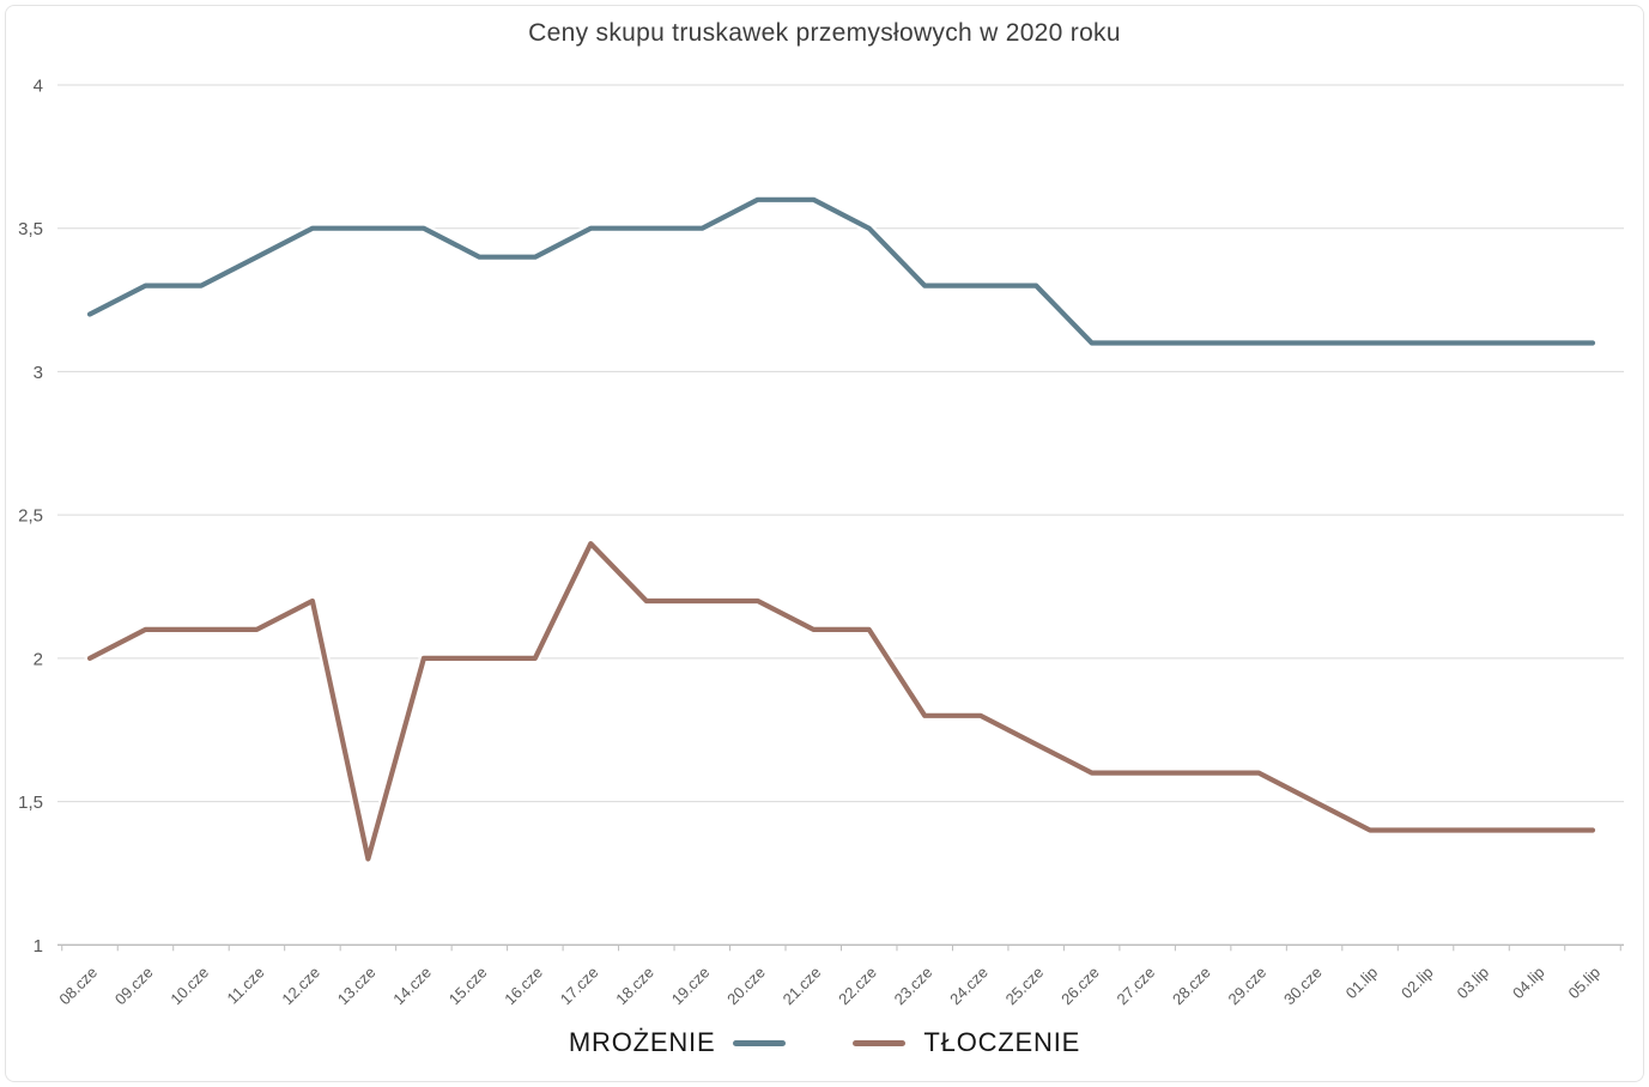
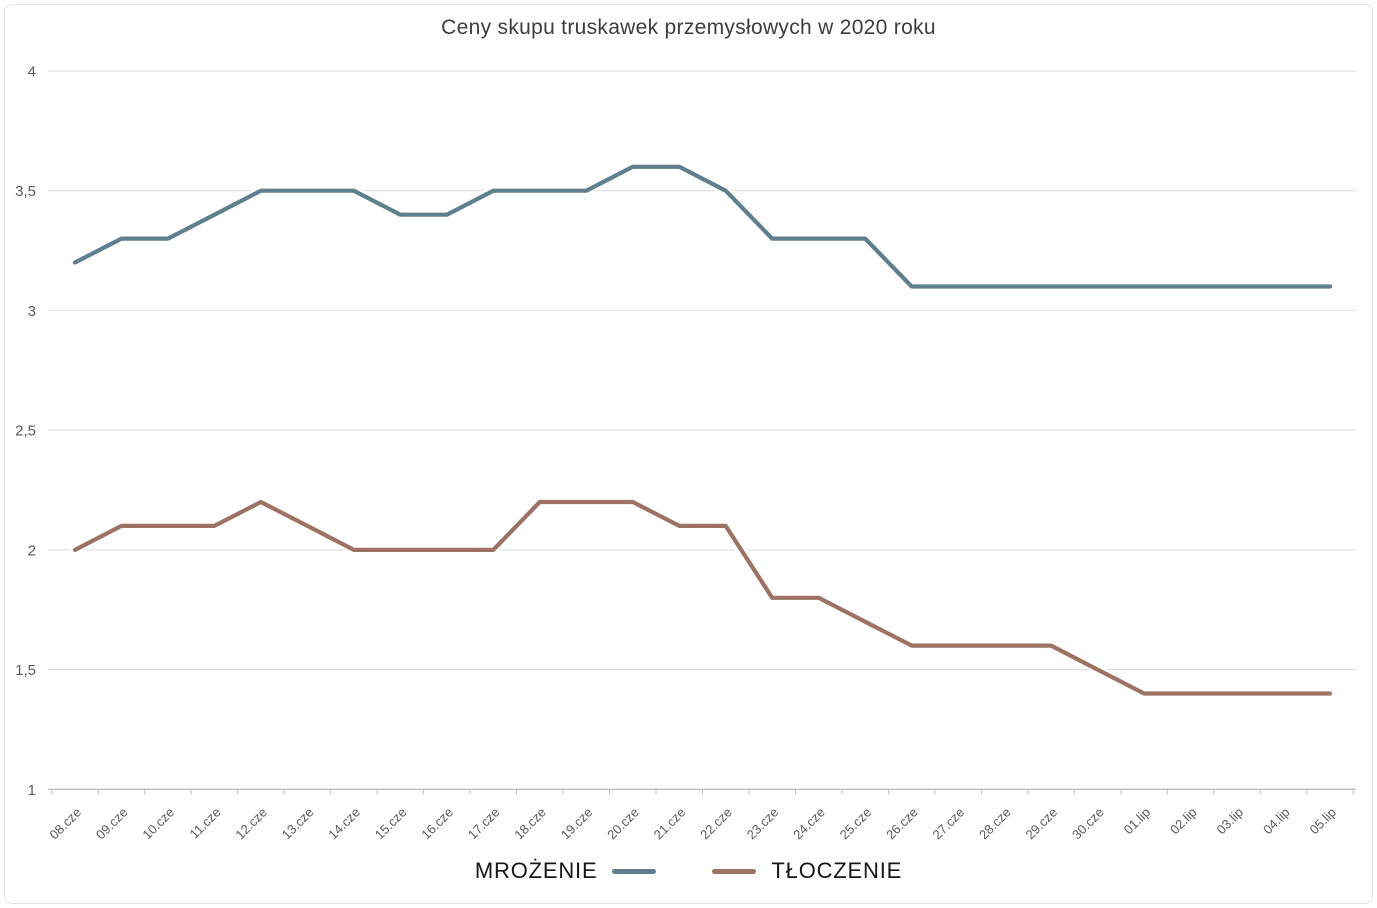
TŁOCZENIE/13.cze: 1.3 -> 2.1
TŁOCZENIE/17.cze: 2.4 -> 2.0
